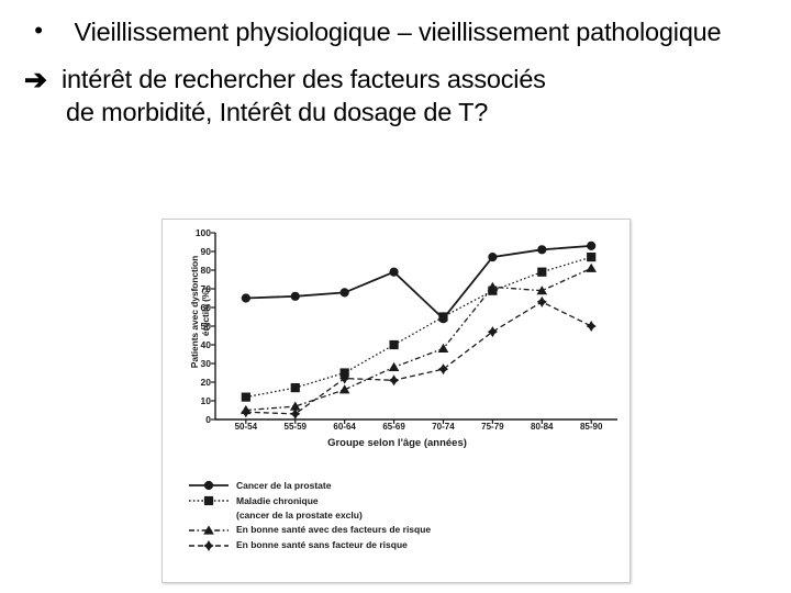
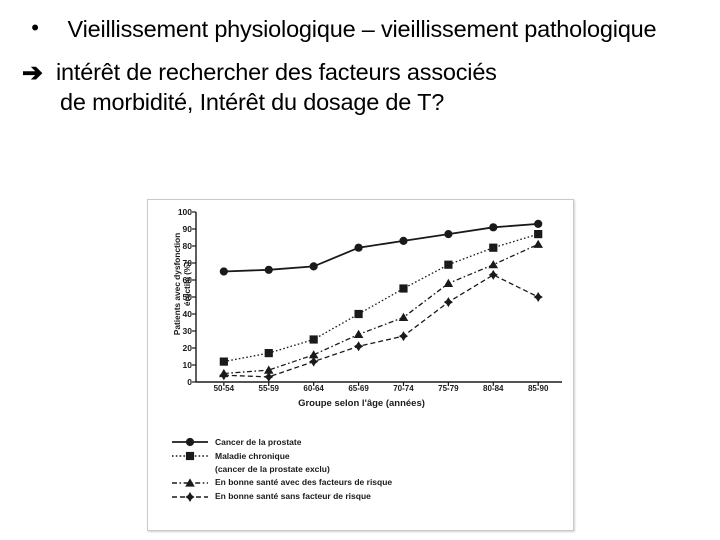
En bonne santé sans facteur de risque/60-64: 22 -> 12
Cancer de la prostate/70-74: 54 -> 83
En bonne santé avec des facteurs de risque/75-79: 71 -> 58
